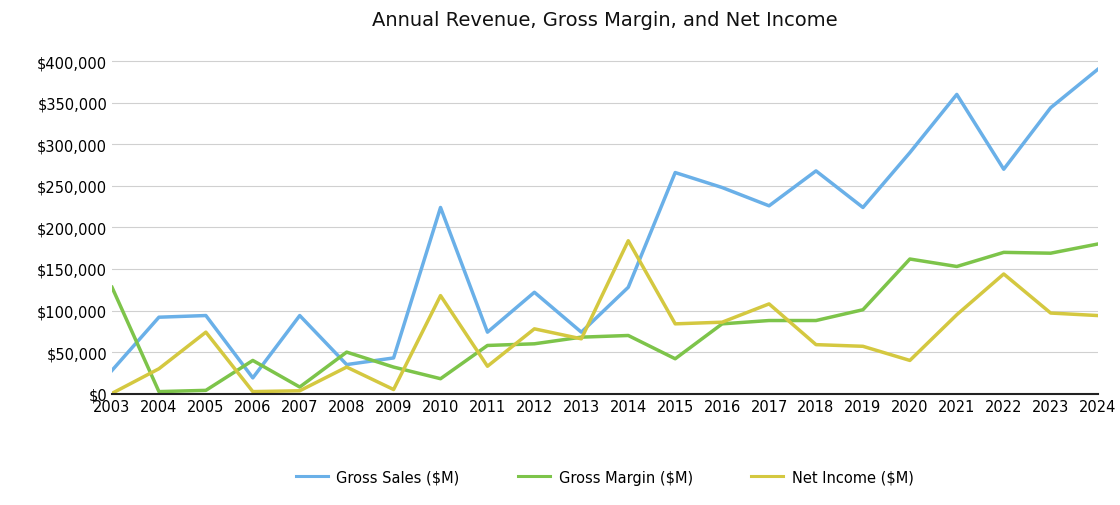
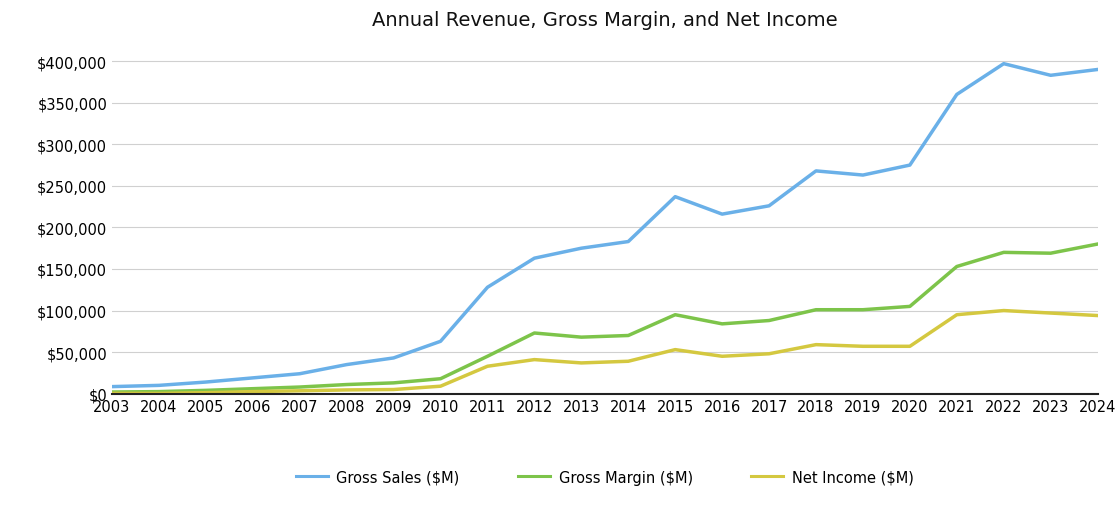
Gross Sales ($M)/2003: $28,000 -> $8,000
Gross Margin ($M)/2003: $128,000 -> $2,000
Gross Sales ($M)/2004: $92,000 -> $10,000
Net Income ($M)/2004: $30,000 -> $0
Gross Sales ($M)/2005: $94,000 -> $14,000
Net Income ($M)/2005: $74,000 -> $1,000
Gross Margin ($M)/2006: $40,000 -> $6,000
Gross Sales ($M)/2007: $94,000 -> $24,000
Gross Margin ($M)/2008: $50,000 -> $11,000
Net Income ($M)/2008: $32,000 -> $4,000
Gross Margin ($M)/2009: $32,000 -> $13,000
Gross Sales ($M)/2010: $224,000 -> $63,000
Net Income ($M)/2010: $118,000 -> $9,000
Gross Sales ($M)/2011: $74,000 -> $128,000
Gross Margin ($M)/2011: $58,000 -> $45,000
Gross Sales ($M)/2012: $122,000 -> $163,000
Gross Margin ($M)/2012: $60,000 -> $73,000
Net Income ($M)/2012: $78,000 -> $41,000
Gross Sales ($M)/2013: $74,000 -> $175,000
Net Income ($M)/2013: $66,000 -> $37,000
Gross Sales ($M)/2014: $128,000 -> $183,000
Net Income ($M)/2014: $184,000 -> $39,000
Gross Sales ($M)/2015: $266,000 -> $237,000
Gross Margin ($M)/2015: $42,000 -> $95,000
Net Income ($M)/2015: $84,000 -> $53,000
Gross Sales ($M)/2016: $248,000 -> $216,000
Net Income ($M)/2016: $86,000 -> $45,000
Net Income ($M)/2017: $108,000 -> $48,000
Gross Margin ($M)/2018: $88,000 -> $101,000
Gross Sales ($M)/2019: $224,000 -> $263,000
Gross Sales ($M)/2020: $290,000 -> $275,000
Gross Margin ($M)/2020: $162,000 -> $105,000
Net Income ($M)/2020: $40,000 -> $57,000
Gross Sales ($M)/2022: $270,000 -> $397,000
Net Income ($M)/2022: $144,000 -> $100,000
Gross Sales ($M)/2023: $344,000 -> $383,000
